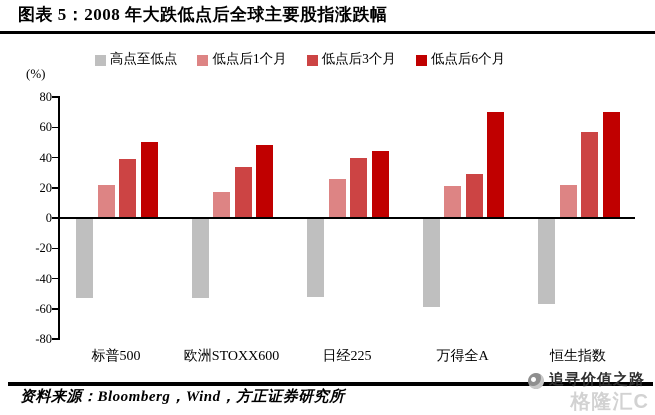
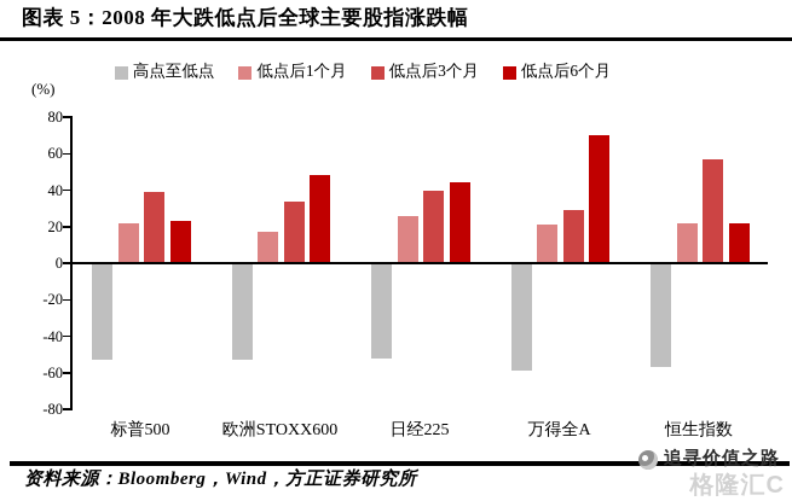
低点后6个月/标普500: 50 -> 23
低点后6个月/恒生指数: 70 -> 22
